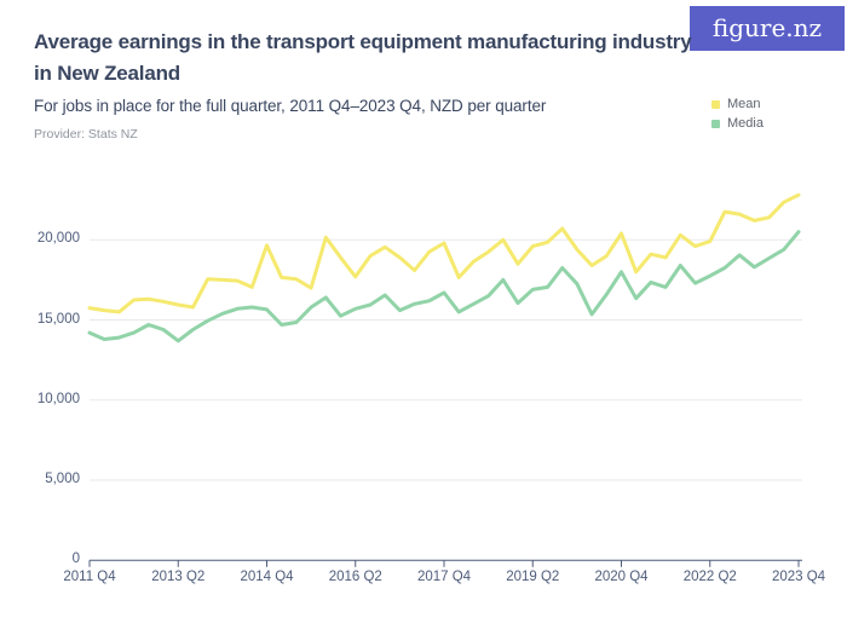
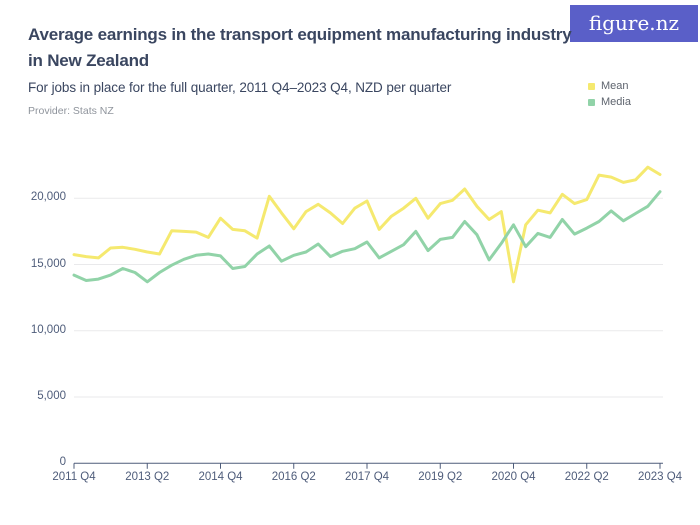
Mean/2014 Q4: 19600 -> 18500
Mean/2020 Q4: 20400 -> 13700
Mean/2023 Q4: 22800 -> 21800
